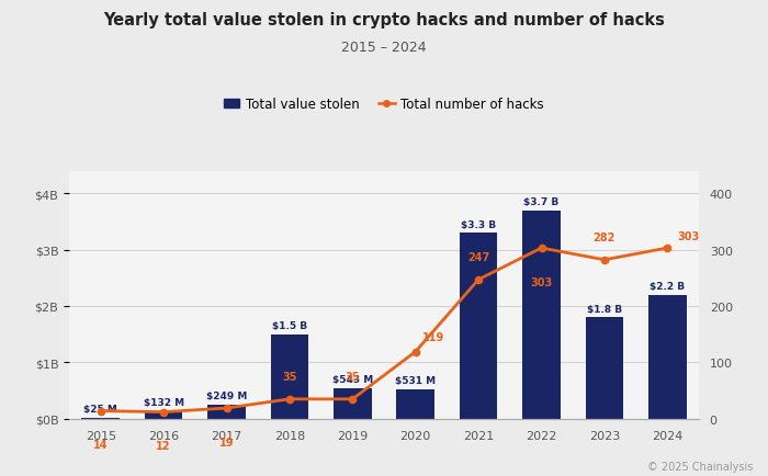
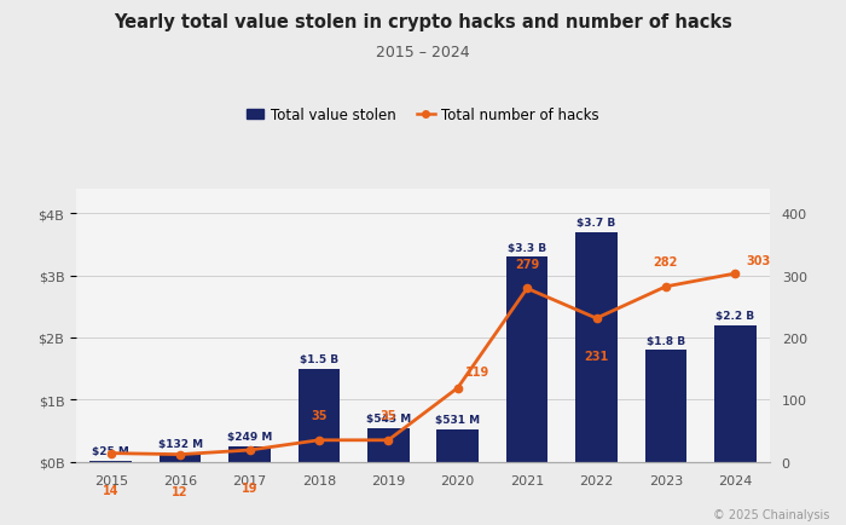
Total number of hacks/2021: 247 -> 279
Total number of hacks/2022: 303 -> 231
